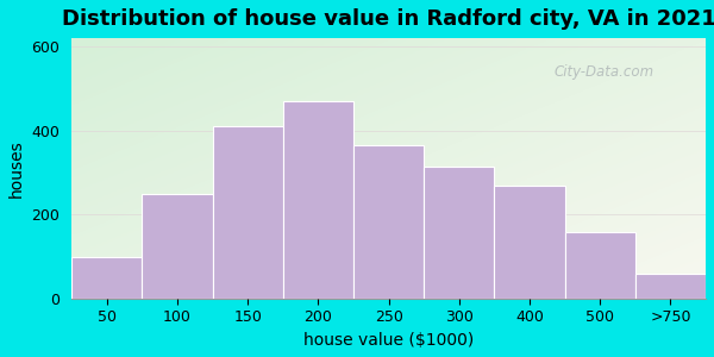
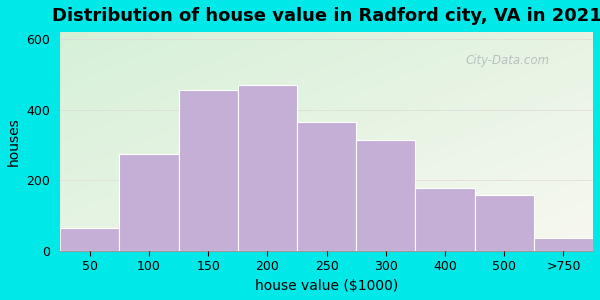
50: 100 -> 65
100: 250 -> 275
150: 410 -> 455
400: 270 -> 178
>750: 60 -> 35
